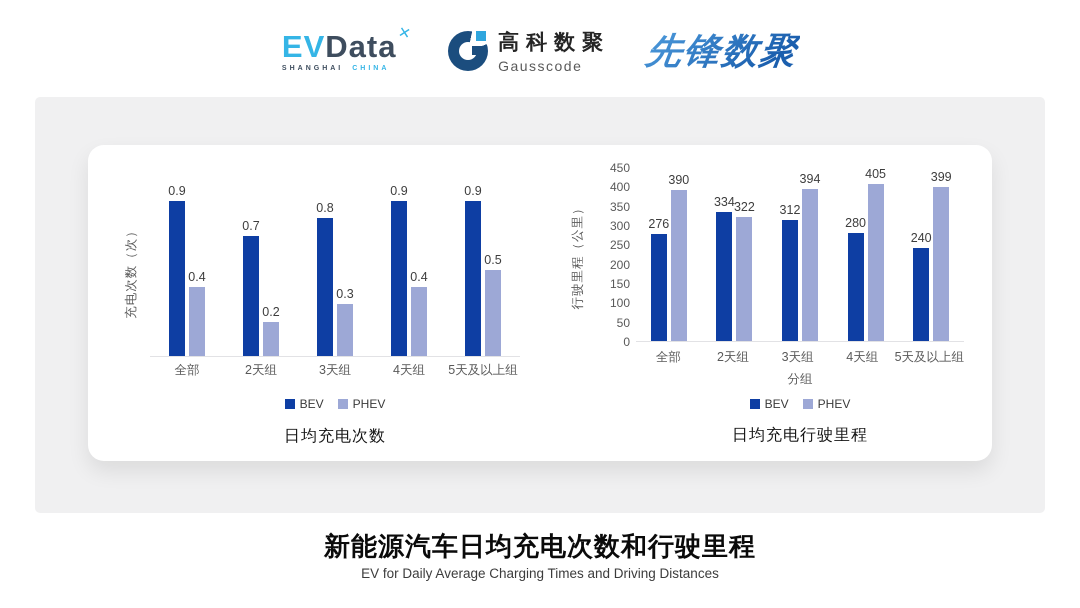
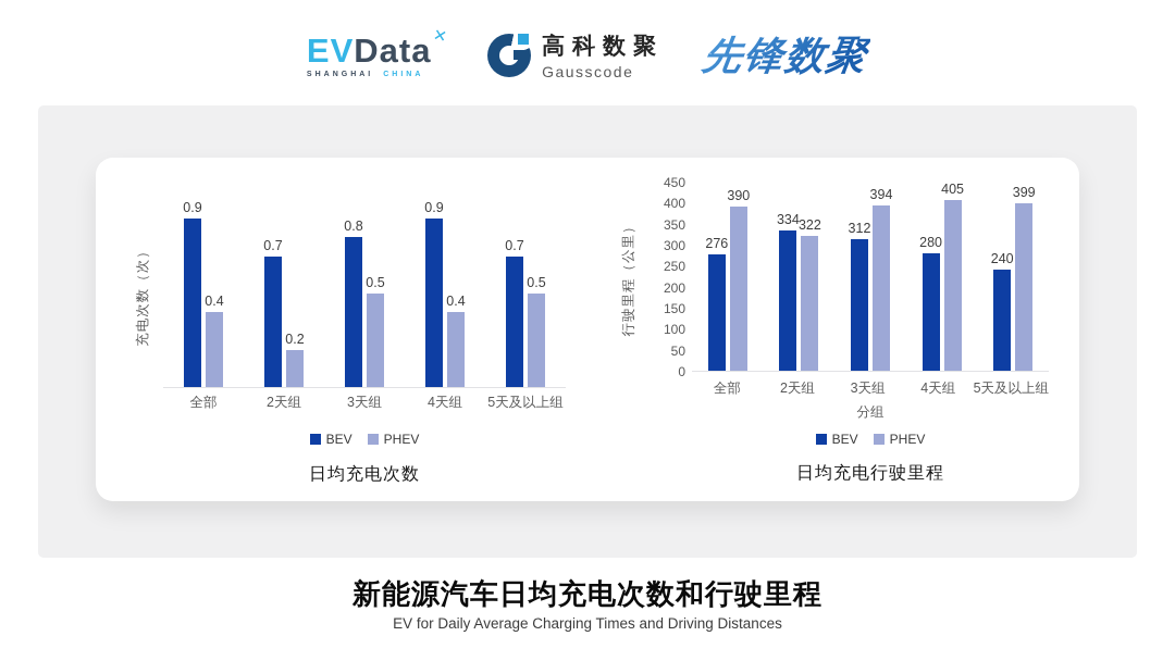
日均充电次数/PHEV/3天组: 0.3 -> 0.5
日均充电次数/BEV/5天及以上组: 0.9 -> 0.7
